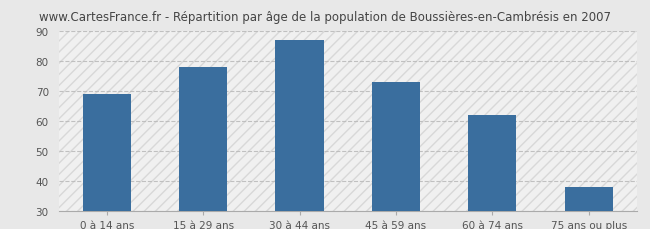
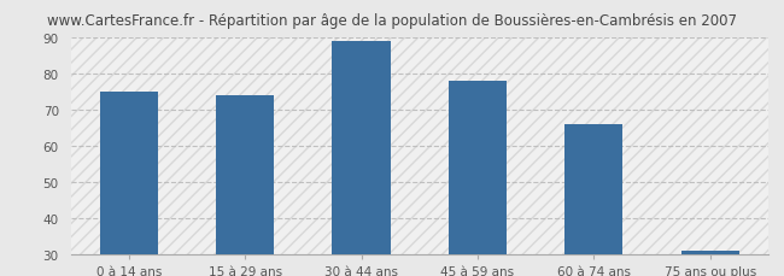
0 à 14 ans: 69 -> 75
15 à 29 ans: 78 -> 74
30 à 44 ans: 87 -> 89
45 à 59 ans: 73 -> 78
60 à 74 ans: 62 -> 66
75 ans ou plus: 38 -> 31
